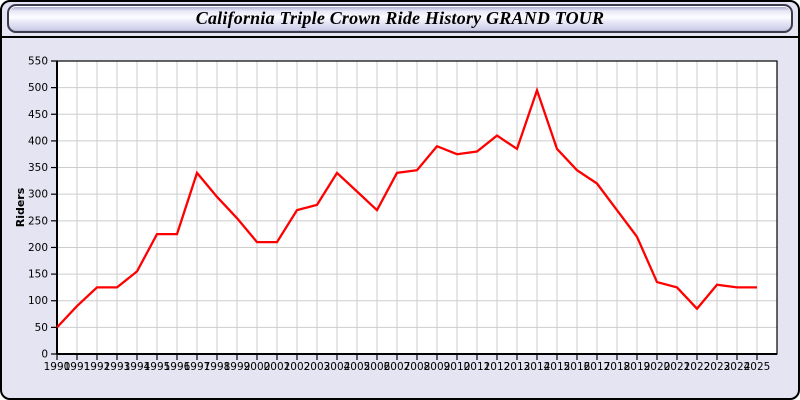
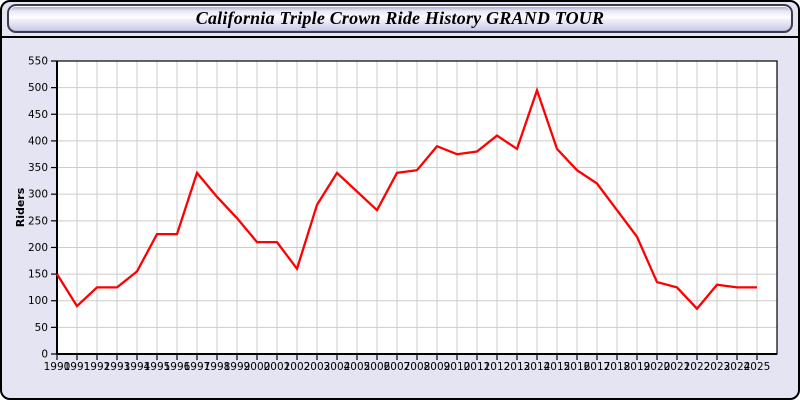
1990: 50 -> 150
2002: 270 -> 160
